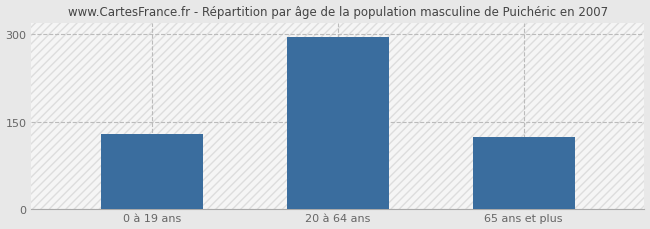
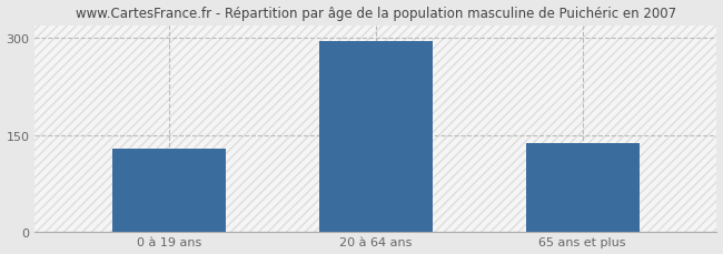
65 ans et plus: 124 -> 138
